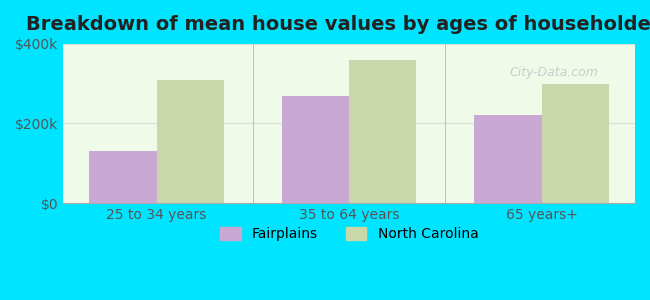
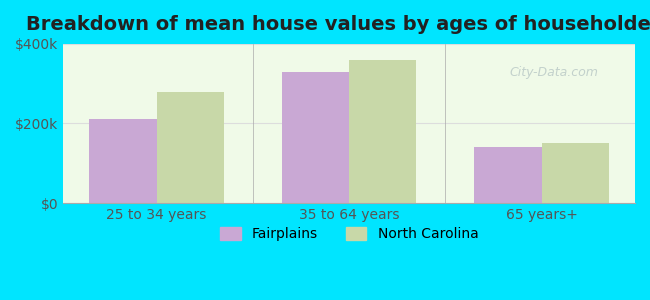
Fairplains/25 to 34 years: $130k -> $210k
North Carolina/25 to 34 years: $310k -> $280k
Fairplains/35 to 64 years: $270k -> $330k
Fairplains/65 years+: $220k -> $140k
North Carolina/65 years+: $300k -> $150k
